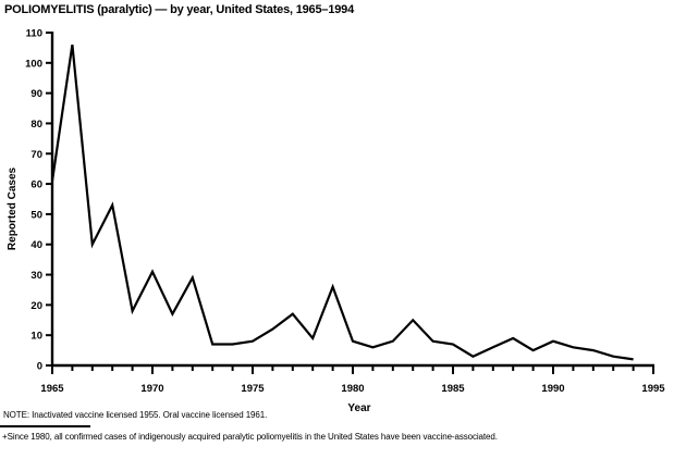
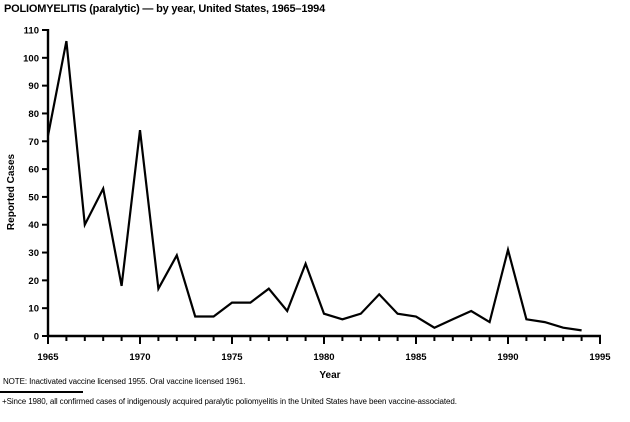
1965: 61 -> 72
1970: 31 -> 74
1975: 8 -> 12
1990: 8 -> 31
